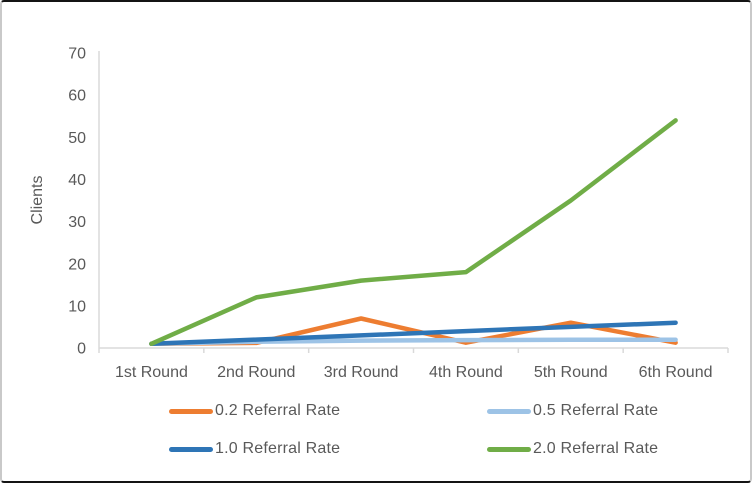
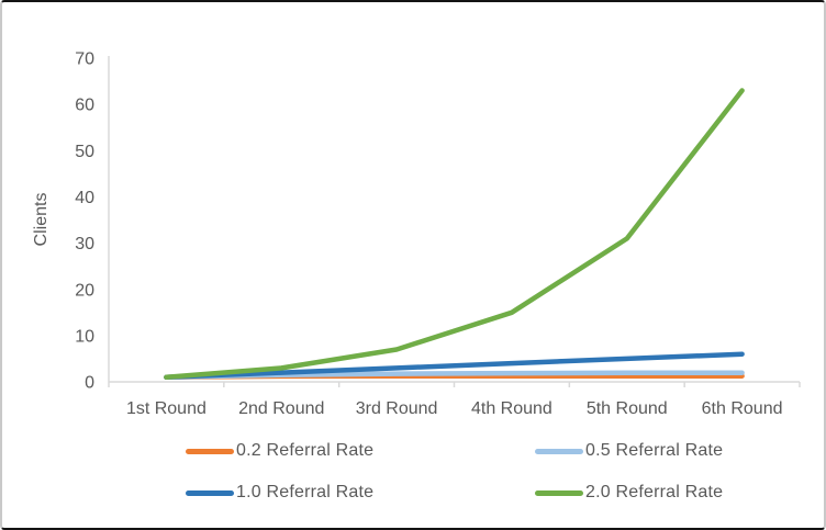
2.0 Referral Rate/2nd Round: 12 -> 3
0.2 Referral Rate/3rd Round: 7 -> 1
2.0 Referral Rate/3rd Round: 16 -> 7
2.0 Referral Rate/4th Round: 18 -> 15
0.2 Referral Rate/5th Round: 6 -> 1
2.0 Referral Rate/5th Round: 35 -> 31
2.0 Referral Rate/6th Round: 54 -> 63
